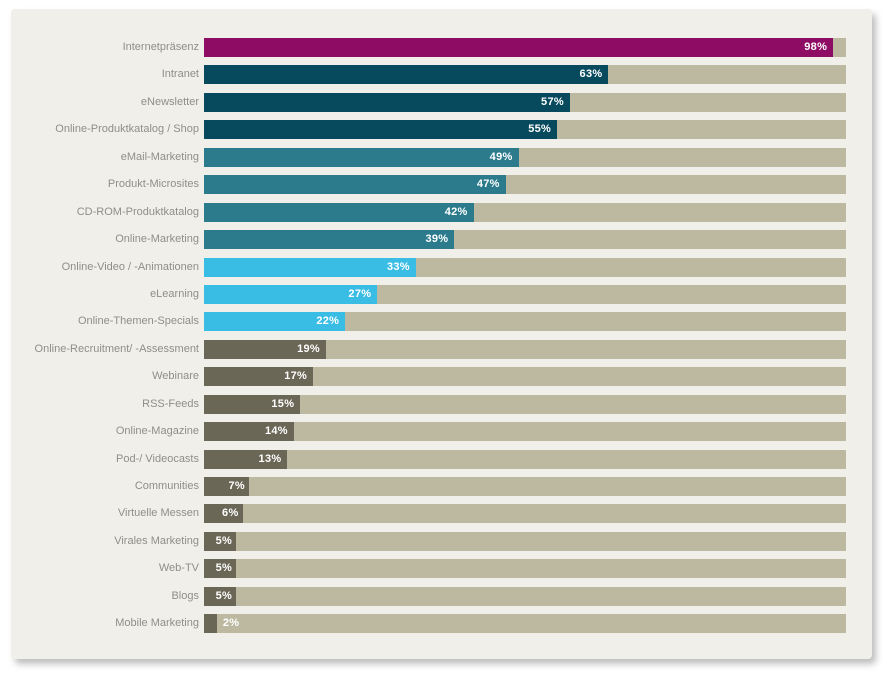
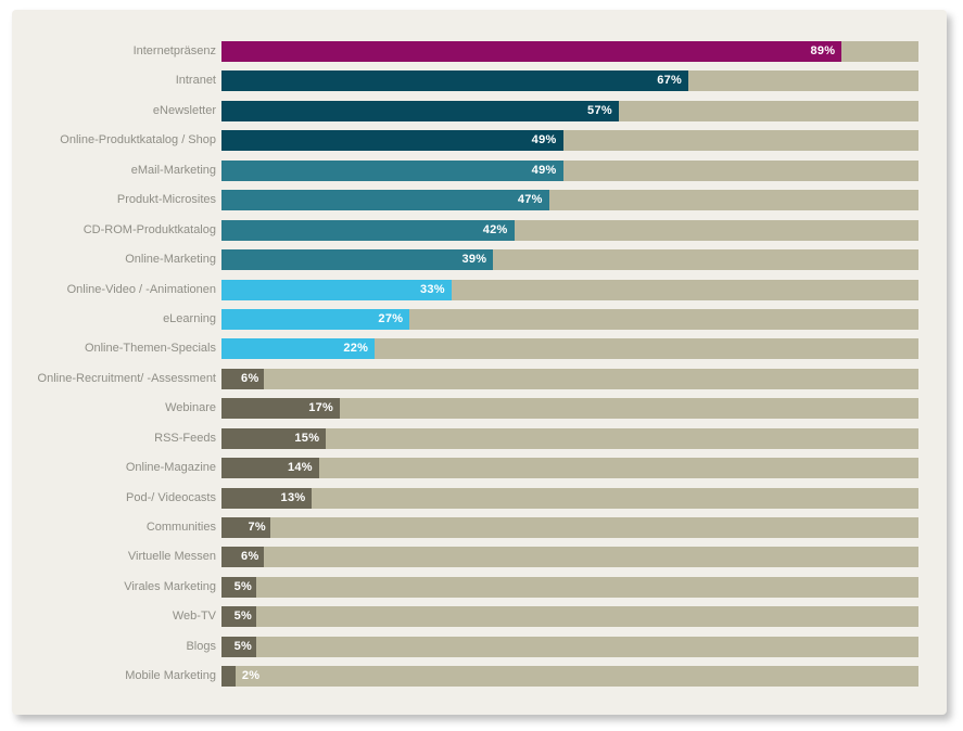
Internetpräsenz: 98% -> 89%
Intranet: 63% -> 67%
Online-Produktkatalog / Shop: 55% -> 49%
Online-Recruitment/ -Assessment: 19% -> 6%
